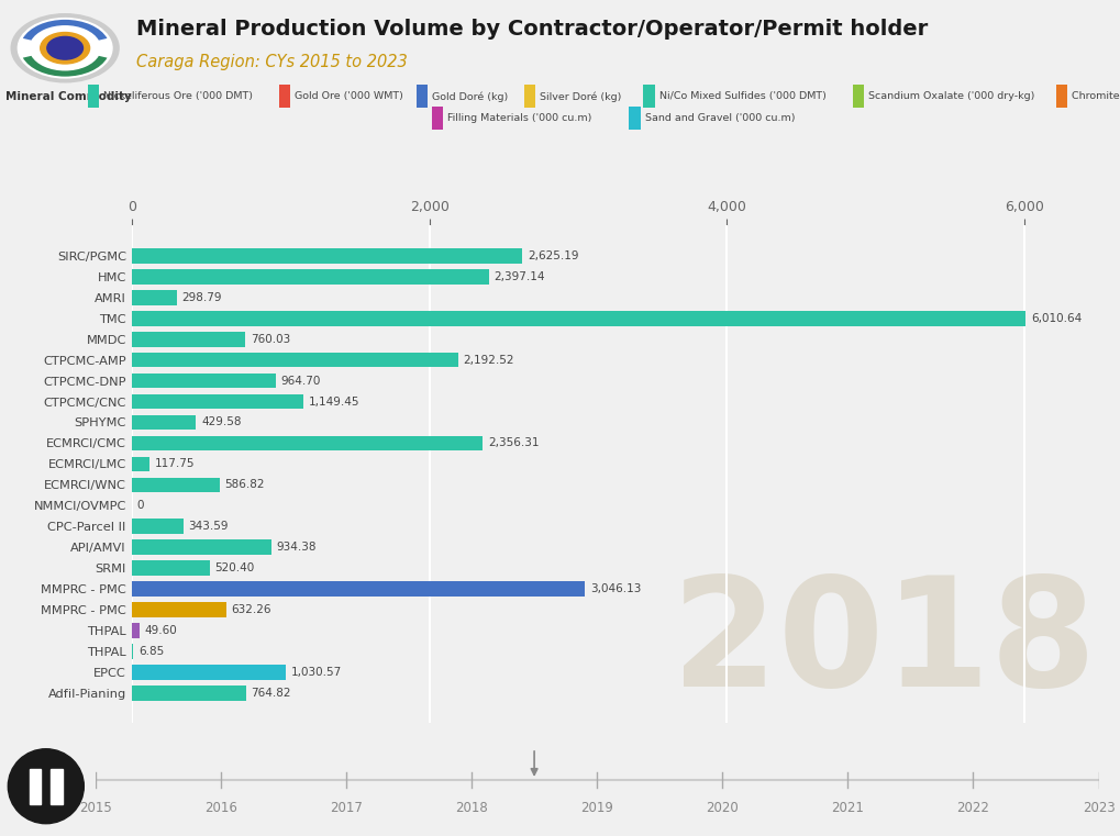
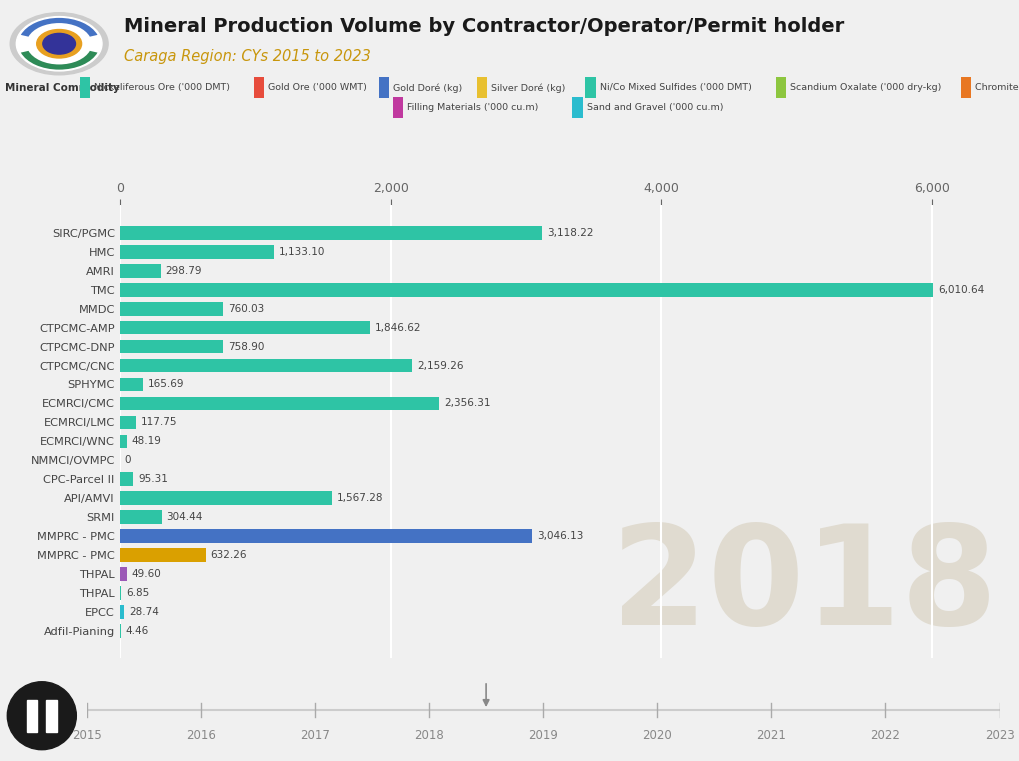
SIRC/PGMC: 2,625.19 -> 3,118.22
HMC: 2,397.14 -> 1,133.10
CTPCMC-AMP: 2,192.52 -> 1,846.62
CTPCMC-DNP: 964.70 -> 758.90
CTPCMC/CNC: 1,149.45 -> 2,159.26
SPHYMC: 429.58 -> 165.69
ECMRCI/WNC: 586.82 -> 48.19
CPC-Parcel II: 343.59 -> 95.31
API/AMVI: 934.38 -> 1,567.28
SRMI: 520.40 -> 304.44
EPCC: 1,030.57 -> 28.74
Adfil-Pianing: 764.82 -> 4.46
